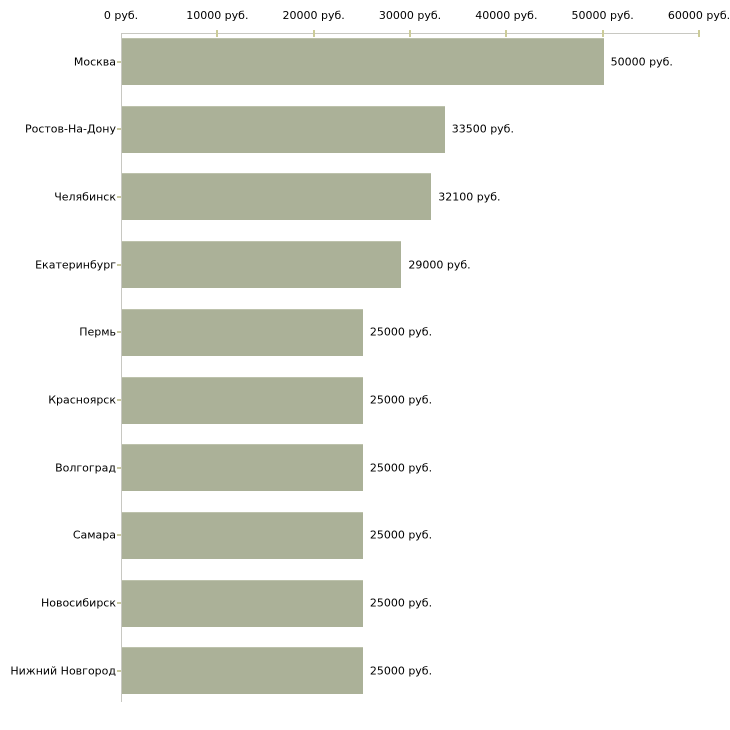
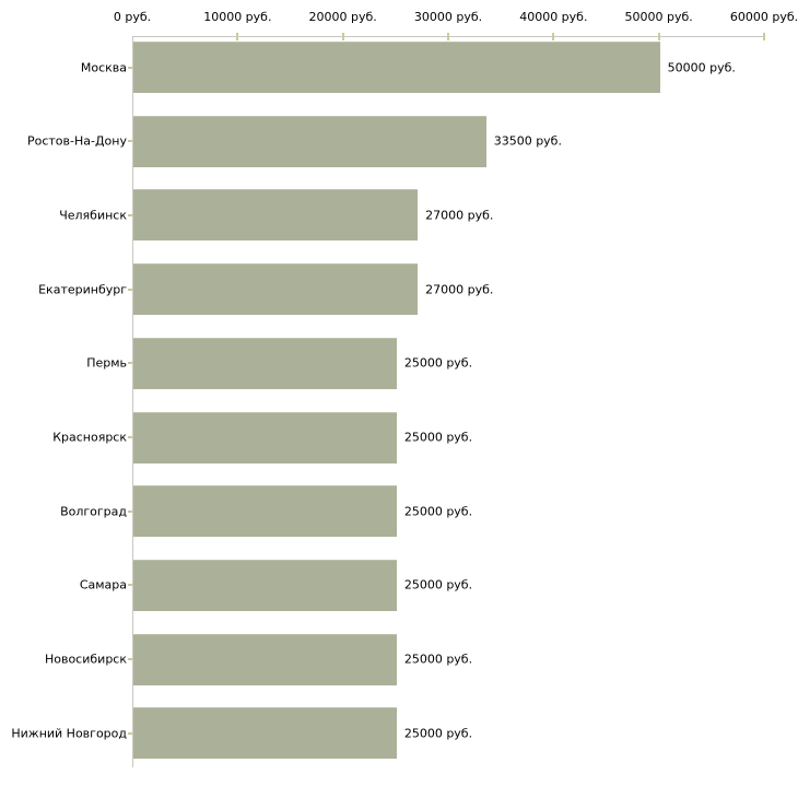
Челябинск: 32100 -> 27000
Екатеринбург: 29000 -> 27000
